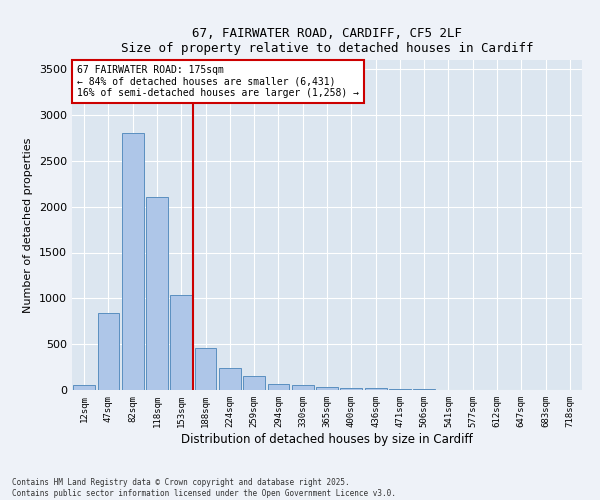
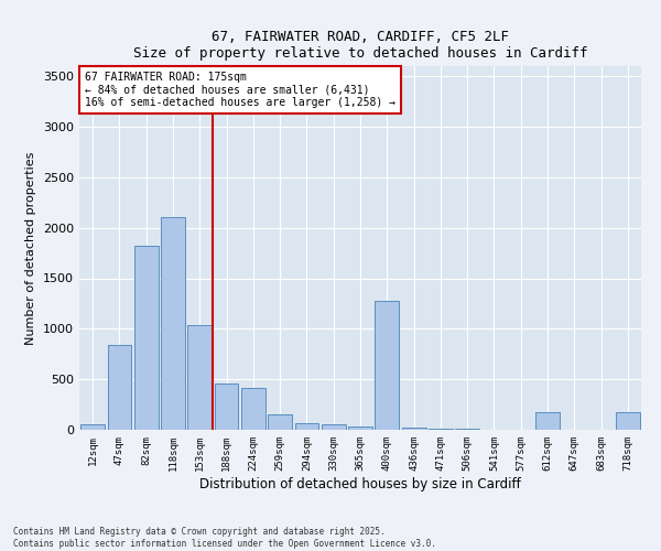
82sqm: 2800 -> 1820
224sqm: 240 -> 420
400sqm: 20 -> 1280
612sqm: 0 -> 180
718sqm: 0 -> 180
